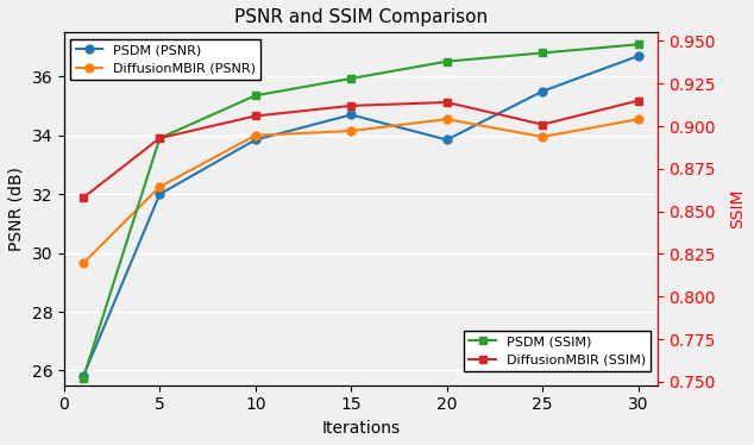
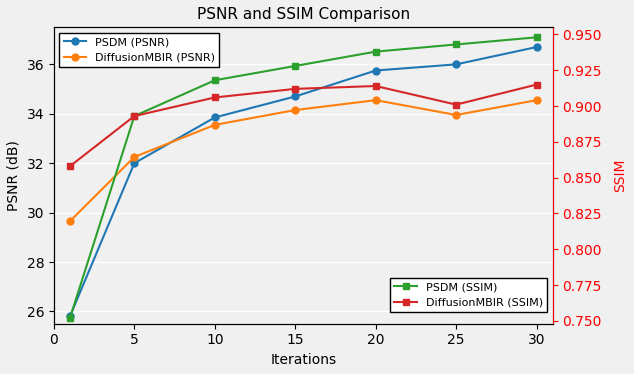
DiffusionMBIR (PSNR)/10: 34.00 -> 33.55
PSDM (PSNR)/20: 33.85 -> 35.75
PSDM (PSNR)/25: 35.50 -> 36.00
